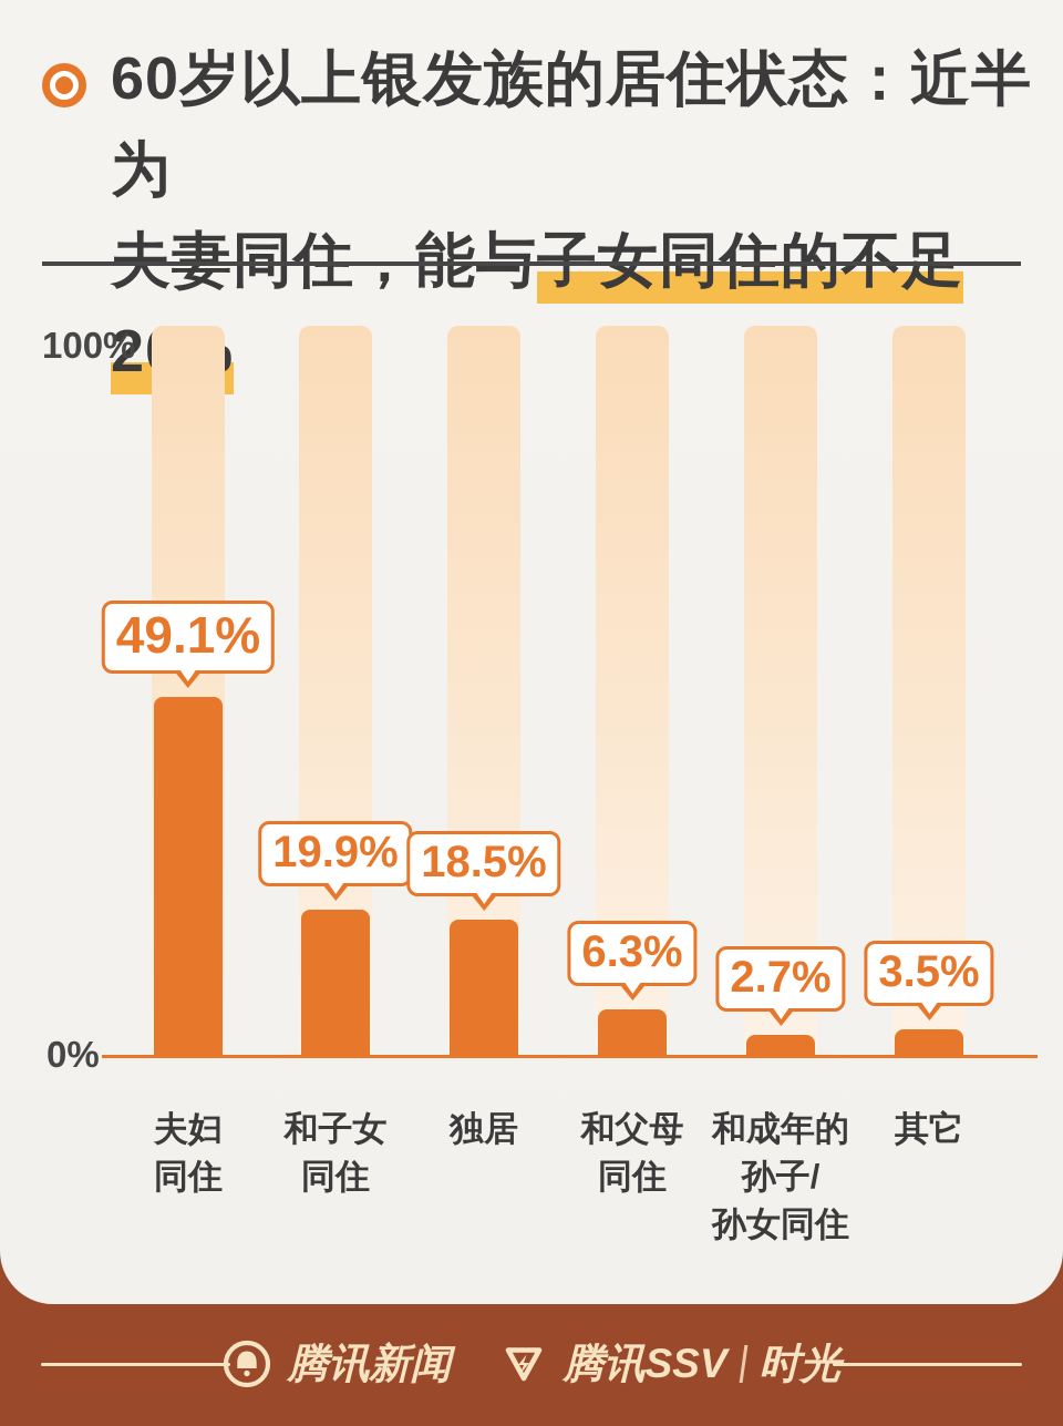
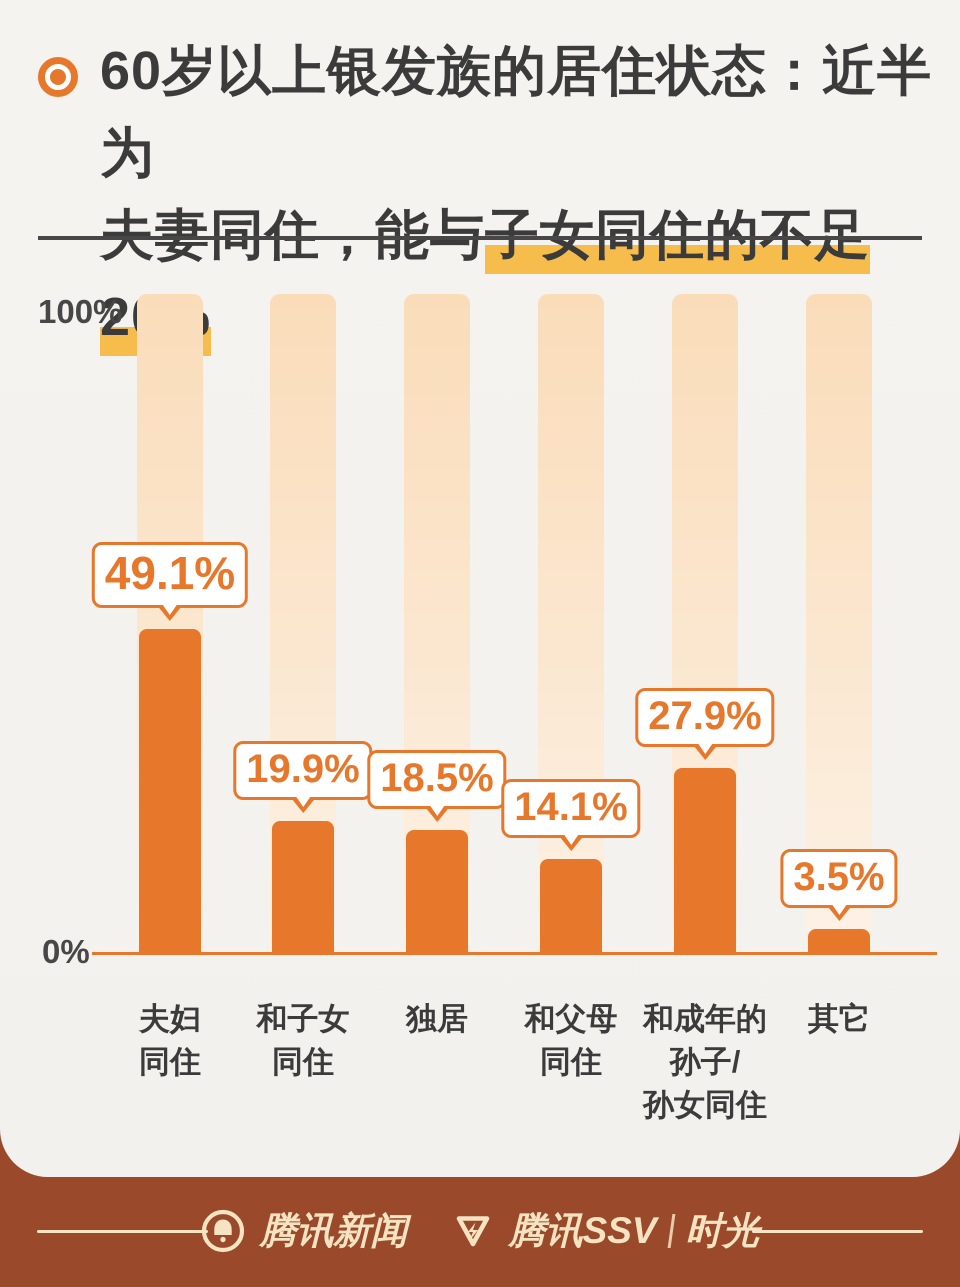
和父母同住: 6.3% -> 14.1%
和成年的孙子/孙女同住: 2.7% -> 27.9%
